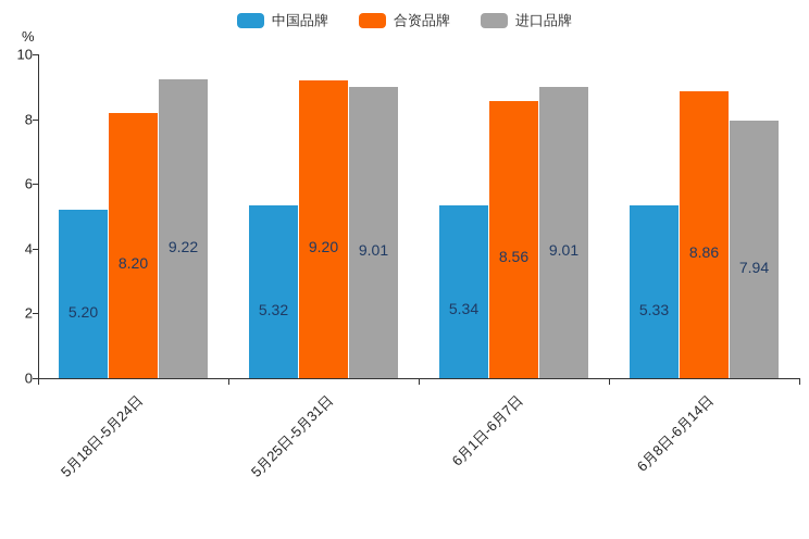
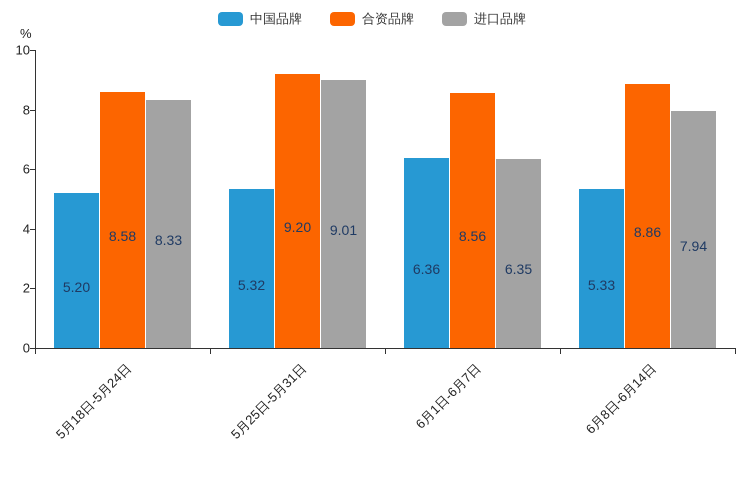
合资品牌/5月18日-5月24日: 8.20 -> 8.58
进口品牌/5月18日-5月24日: 9.22 -> 8.33
中国品牌/6月1日-6月7日: 5.34 -> 6.36
进口品牌/6月1日-6月7日: 9.01 -> 6.35
